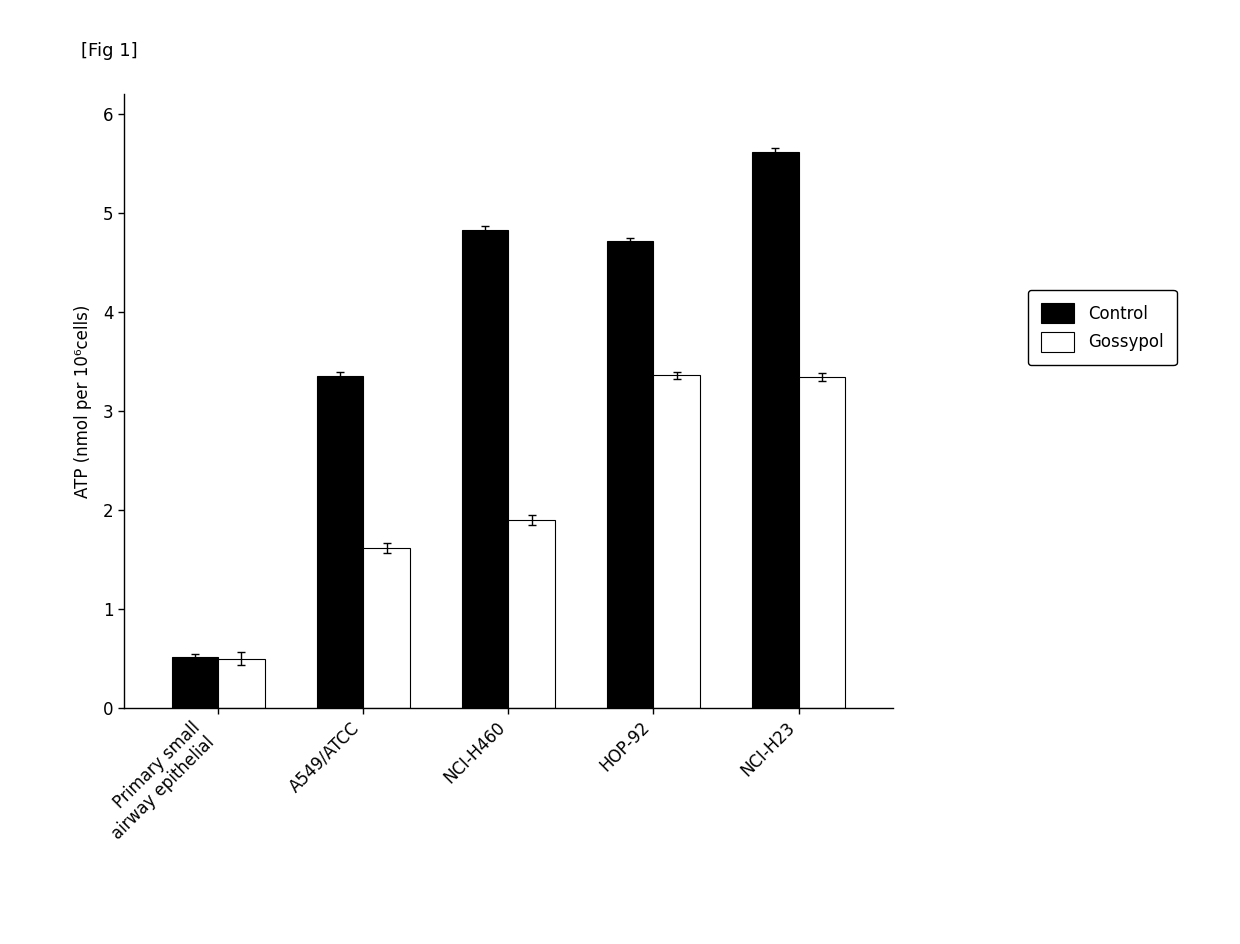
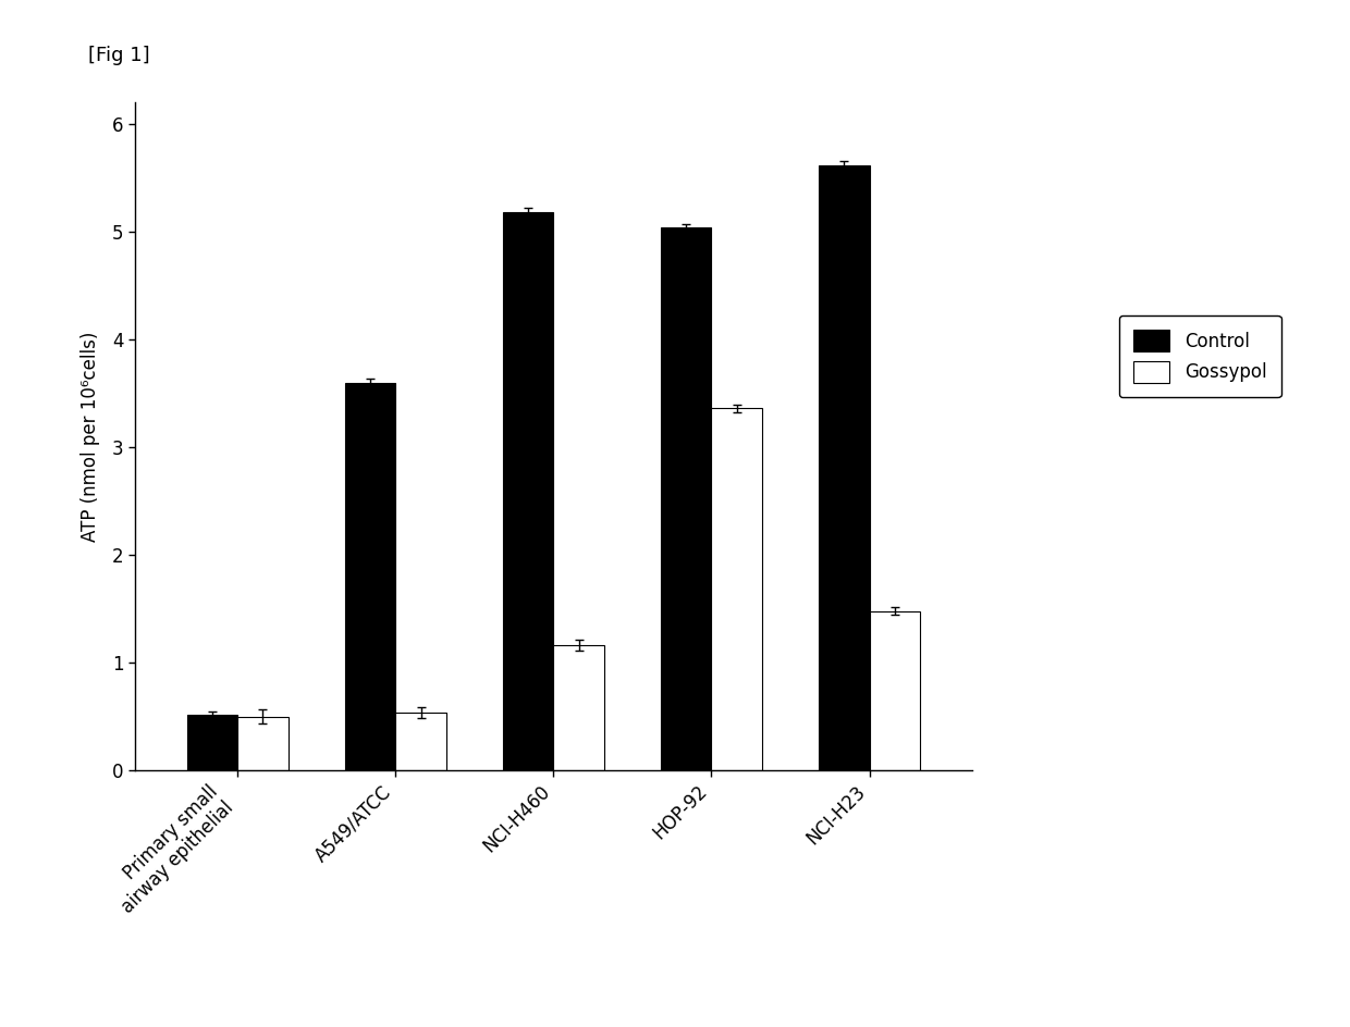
Control/A549/ATCC: 3.35 -> 3.60
Gossypol/A549/ATCC: 1.62 -> 0.54
Control/NCI-H460: 4.83 -> 5.18
Gossypol/NCI-H460: 1.90 -> 1.16
Control/HOP-92: 4.72 -> 5.04
Gossypol/NCI-H23: 3.34 -> 1.48
